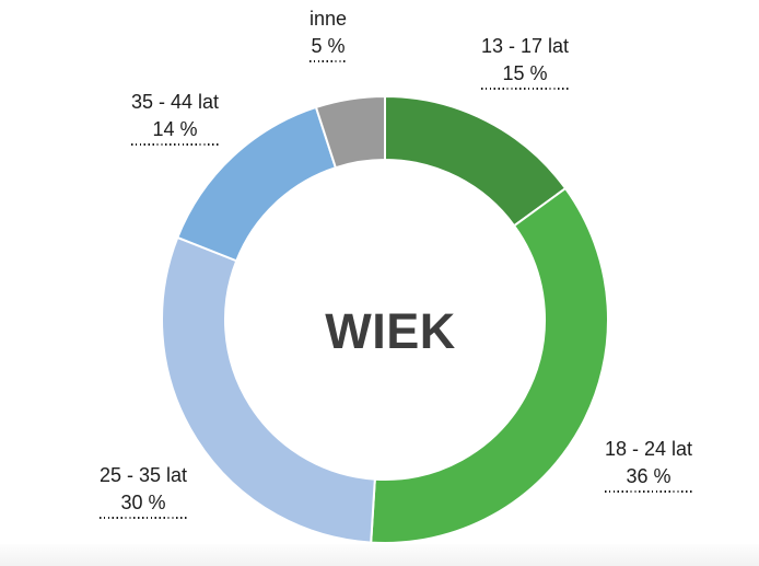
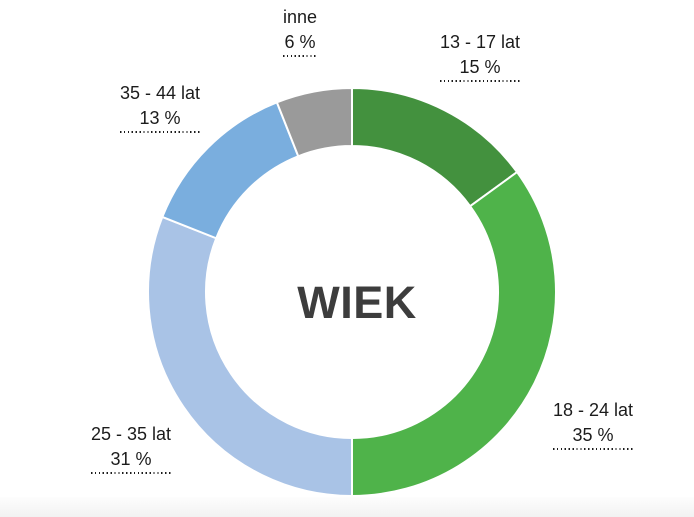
18 - 24 lat: 36 -> 35
25 - 35 lat: 30 -> 31
35 - 44 lat: 14 -> 13
inne: 5 -> 6
